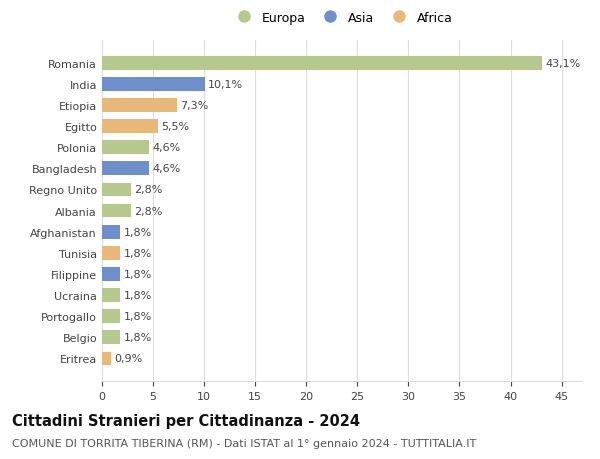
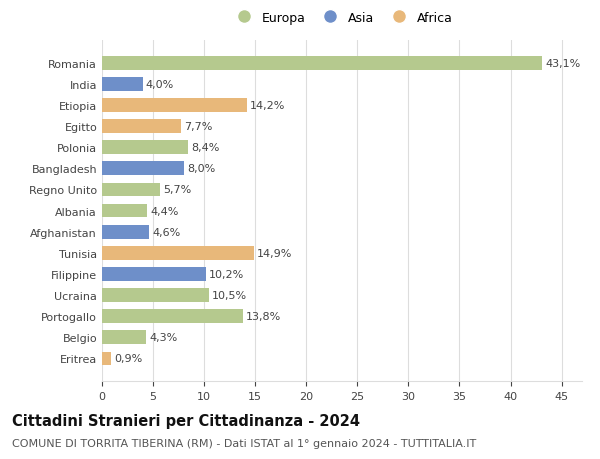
India: 10,1% -> 4,0%
Etiopia: 7,3% -> 14,2%
Egitto: 5,5% -> 7,7%
Polonia: 4,6% -> 8,4%
Bangladesh: 4,6% -> 8,0%
Regno Unito: 2,8% -> 5,7%
Albania: 2,8% -> 4,4%
Afghanistan: 1,8% -> 4,6%
Tunisia: 1,8% -> 14,9%
Filippine: 1,8% -> 10,2%
Ucraina: 1,8% -> 10,5%
Portogallo: 1,8% -> 13,8%
Belgio: 1,8% -> 4,3%
